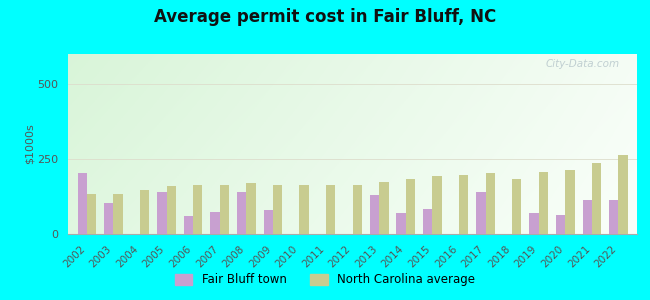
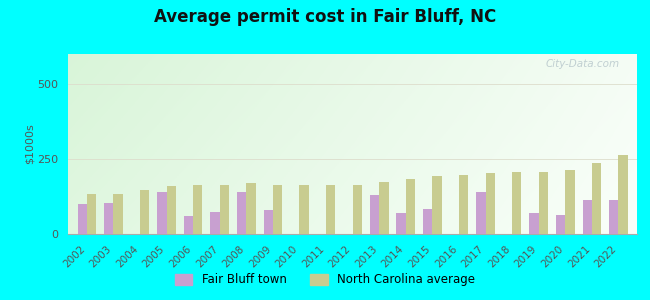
Fair Bluff town/2002: 205 -> 100
North Carolina average/2018: 185 -> 208
